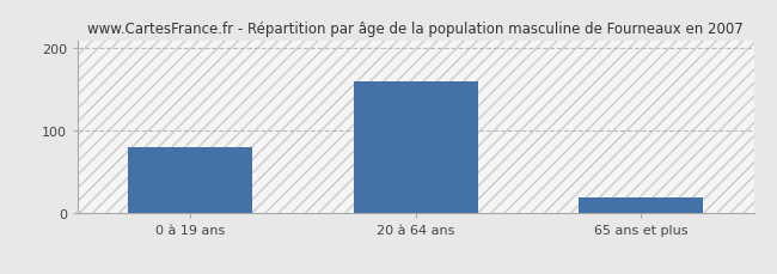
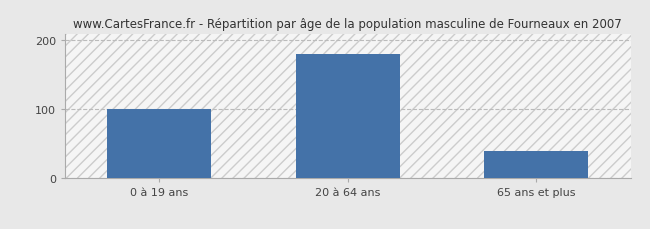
0 à 19 ans: 80 -> 100
20 à 64 ans: 160 -> 180
65 ans et plus: 20 -> 40
